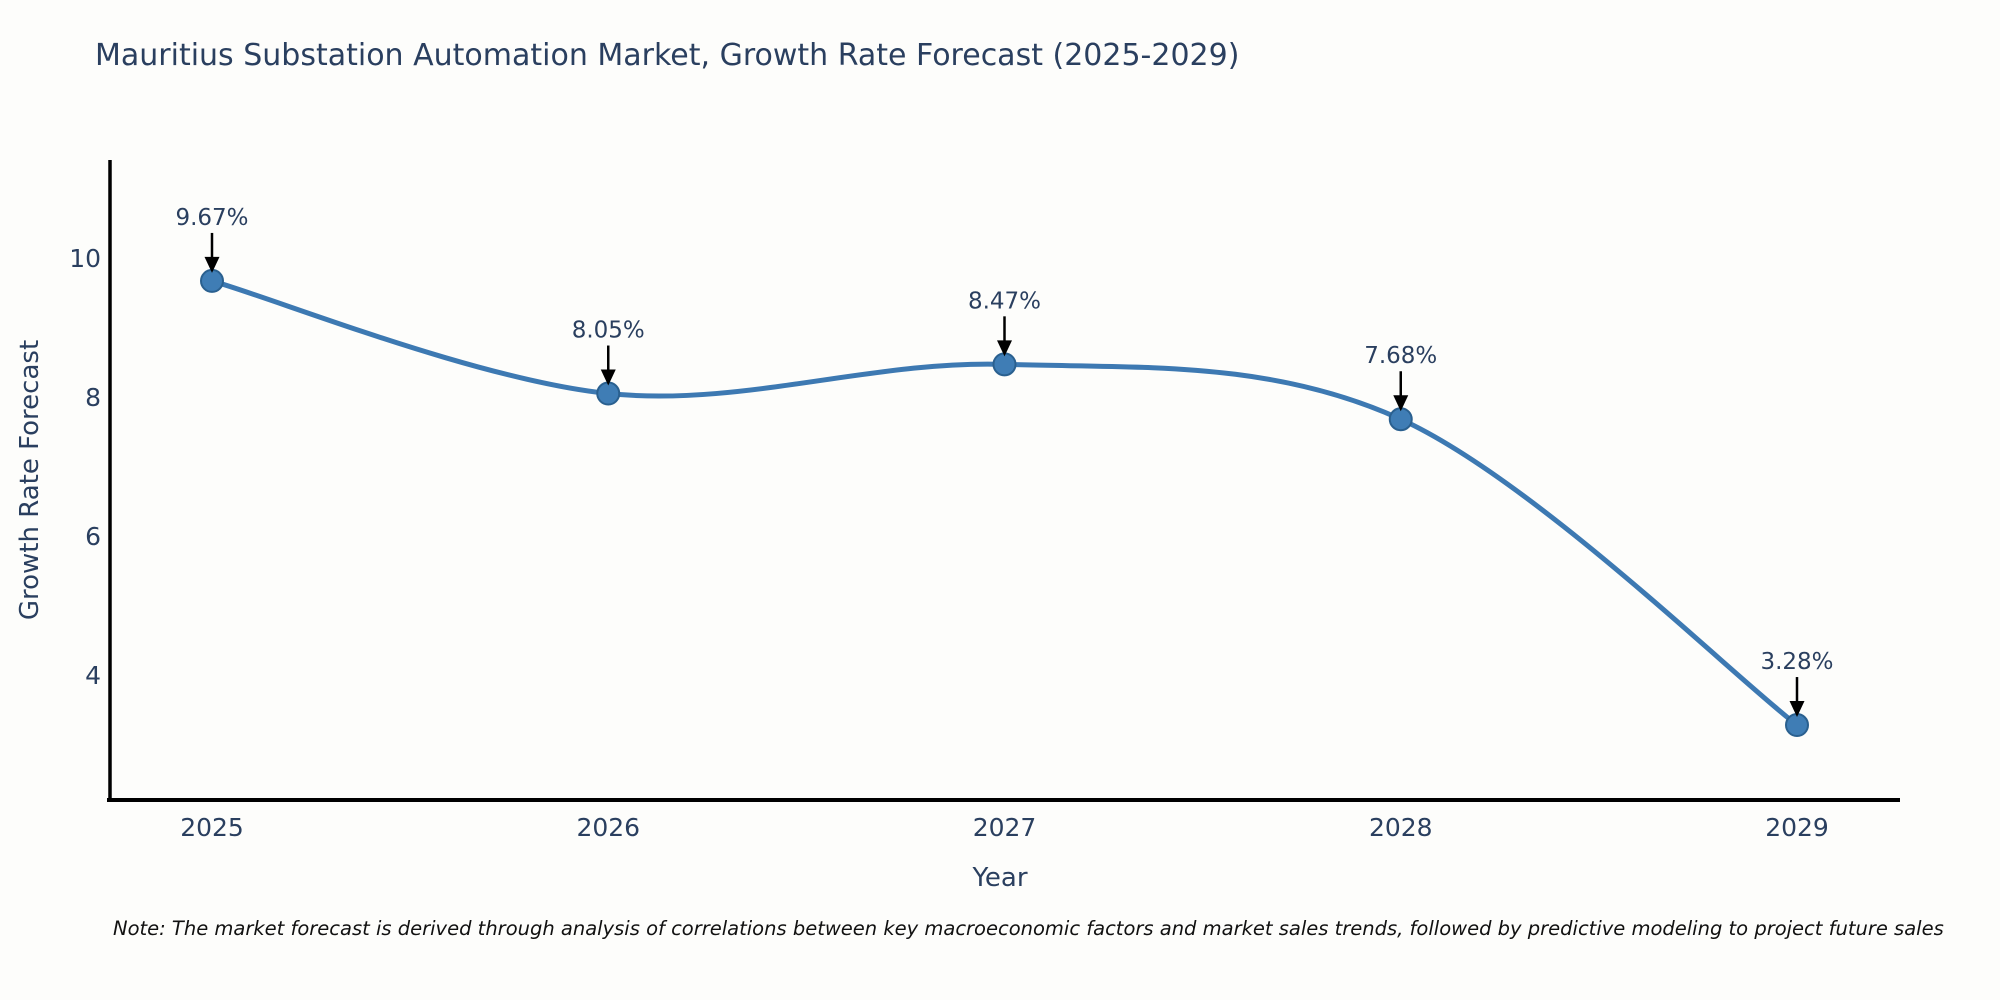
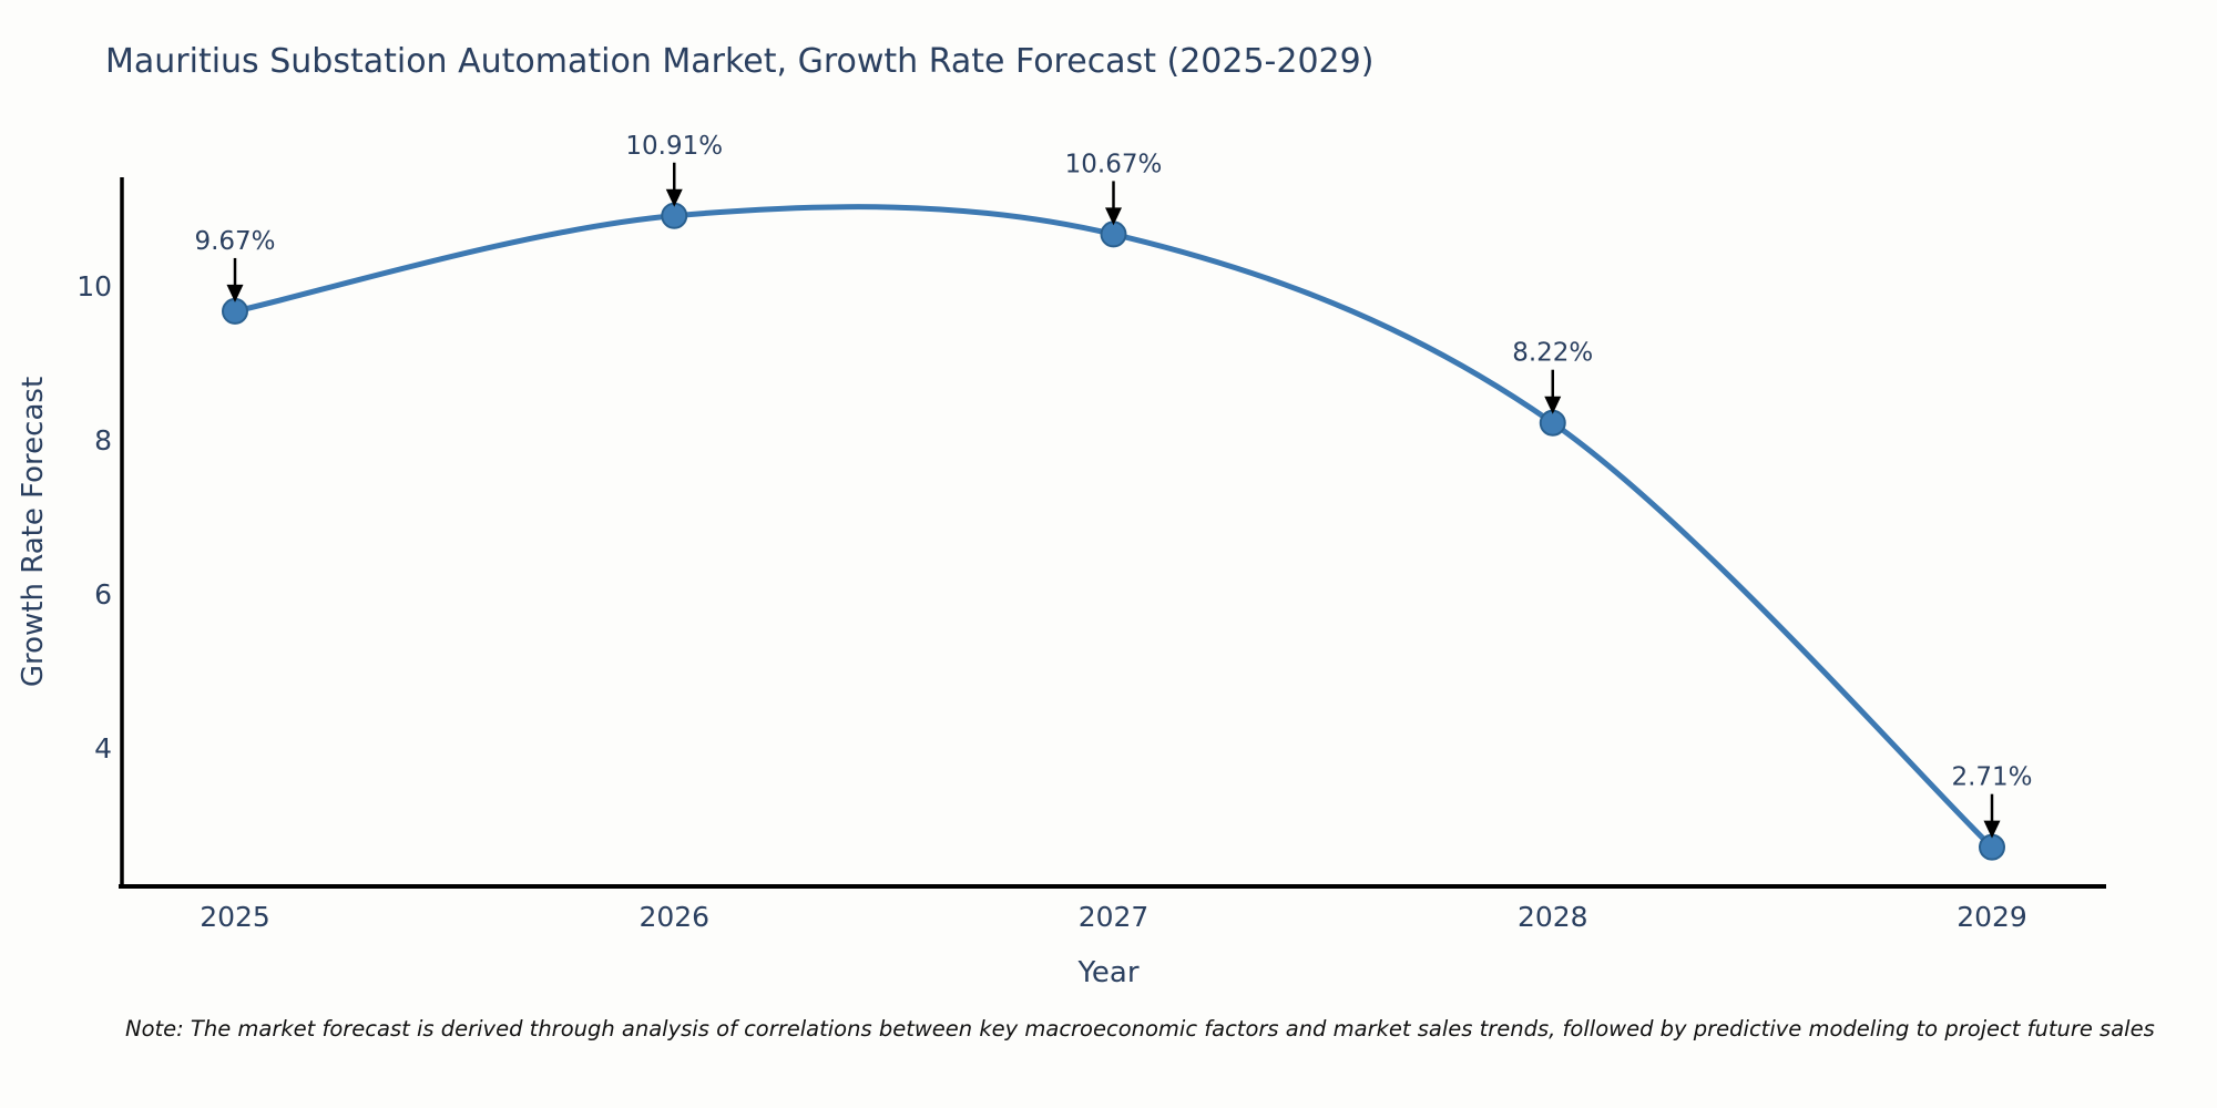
2026: 8.05% -> 10.91%
2027: 8.47% -> 10.67%
2028: 7.68% -> 8.22%
2029: 3.28% -> 2.71%
